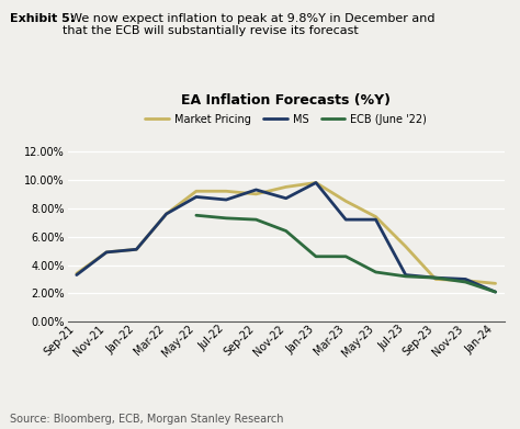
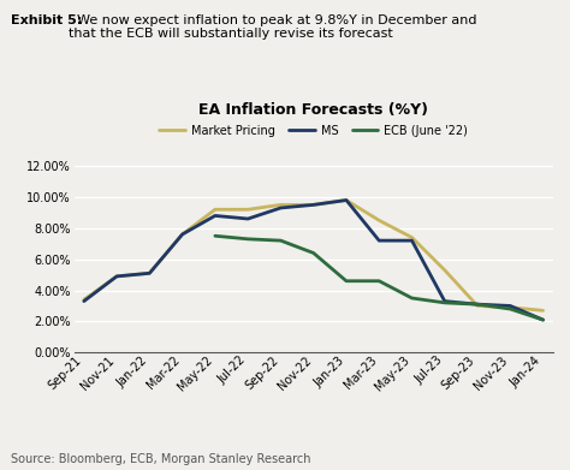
Market Pricing/Sep-22: 9.0% -> 9.5%
MS/Nov-22: 8.7% -> 9.5%
